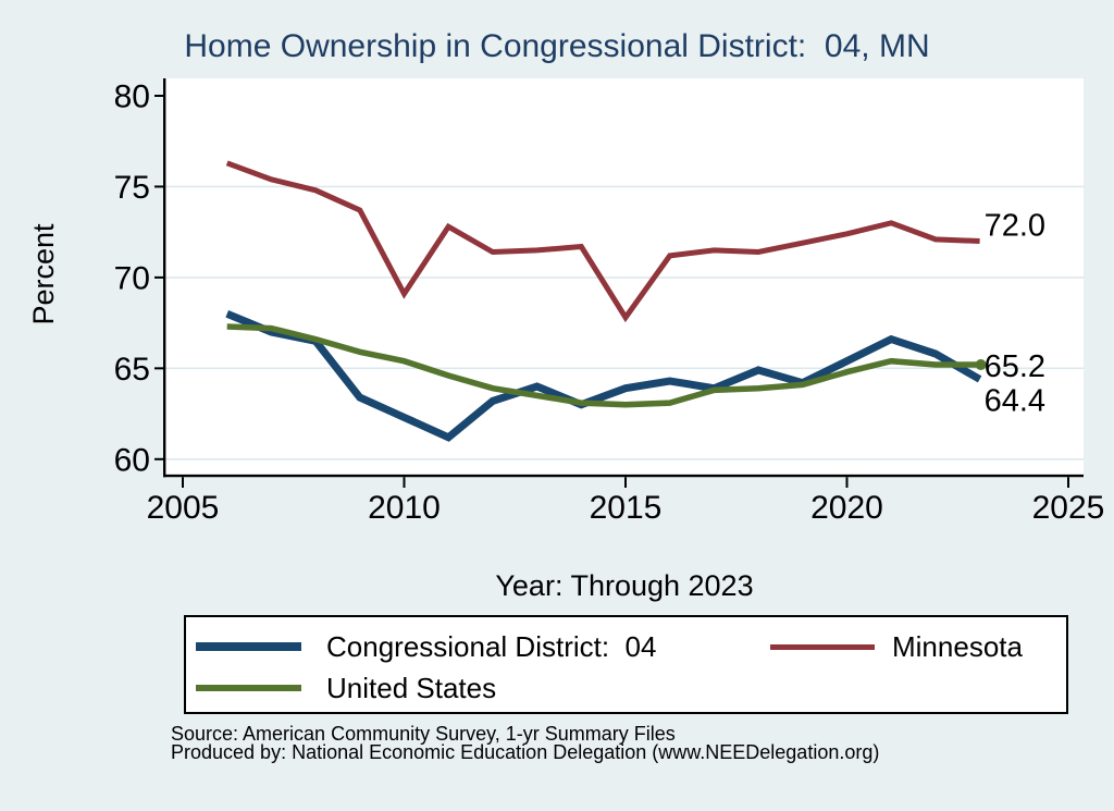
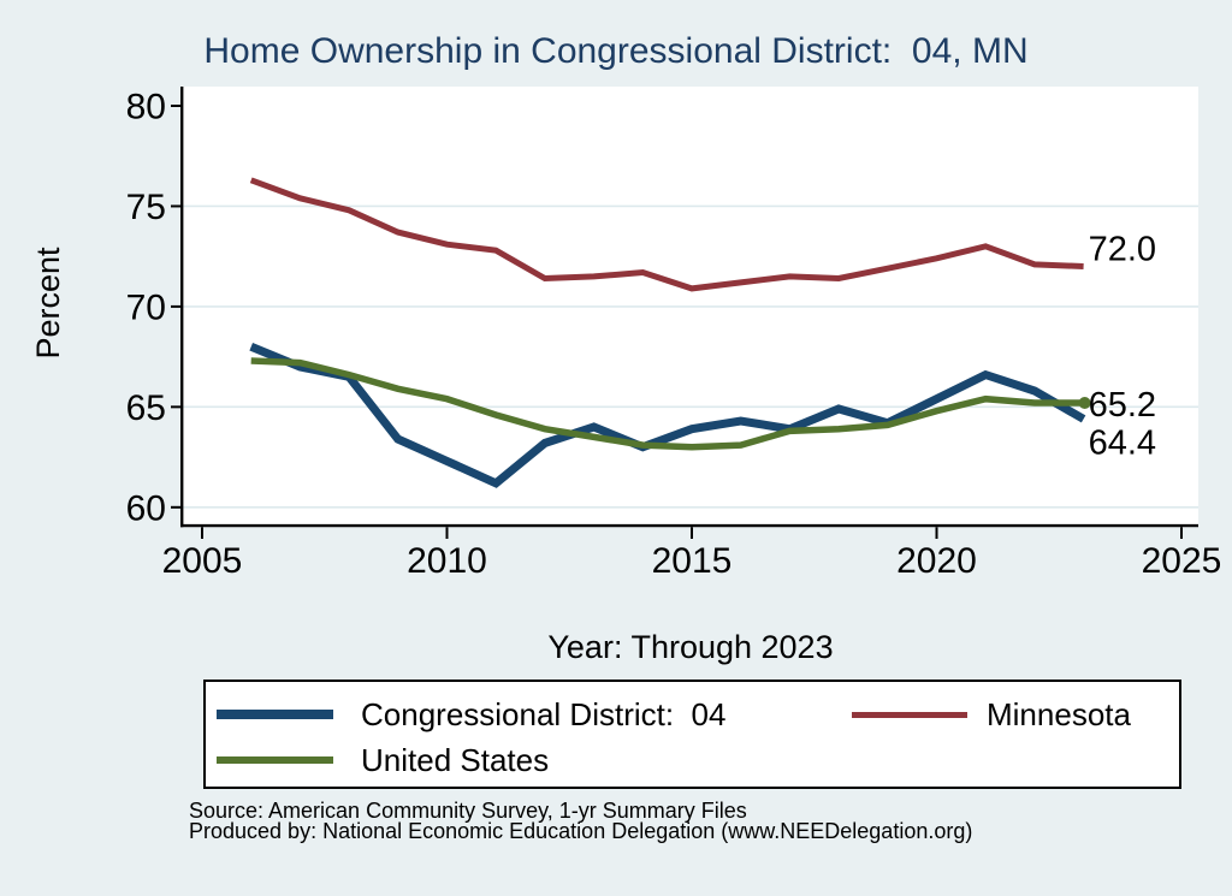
Minnesota/2010: 69.1 -> 73.1
Minnesota/2015: 67.8 -> 70.9
